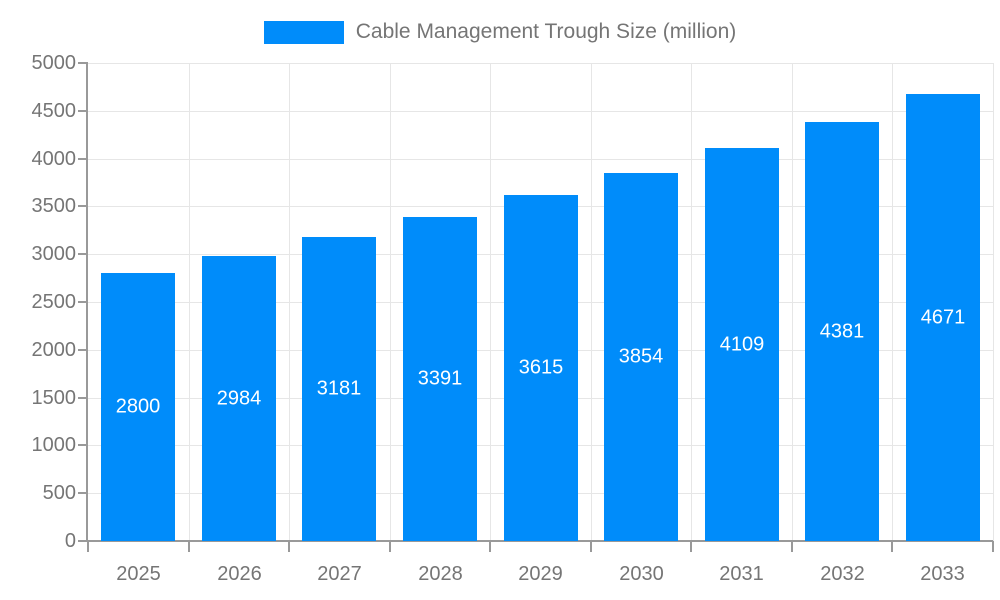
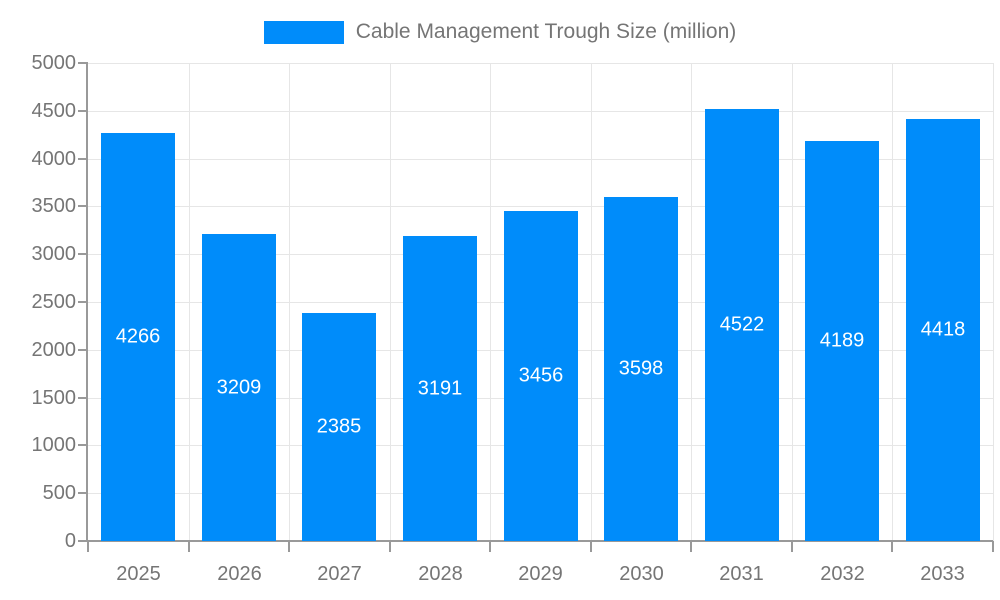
2025: 2800 -> 4266
2026: 2984 -> 3209
2027: 3181 -> 2385
2028: 3391 -> 3191
2029: 3615 -> 3456
2030: 3854 -> 3598
2031: 4109 -> 4522
2032: 4381 -> 4189
2033: 4671 -> 4418
